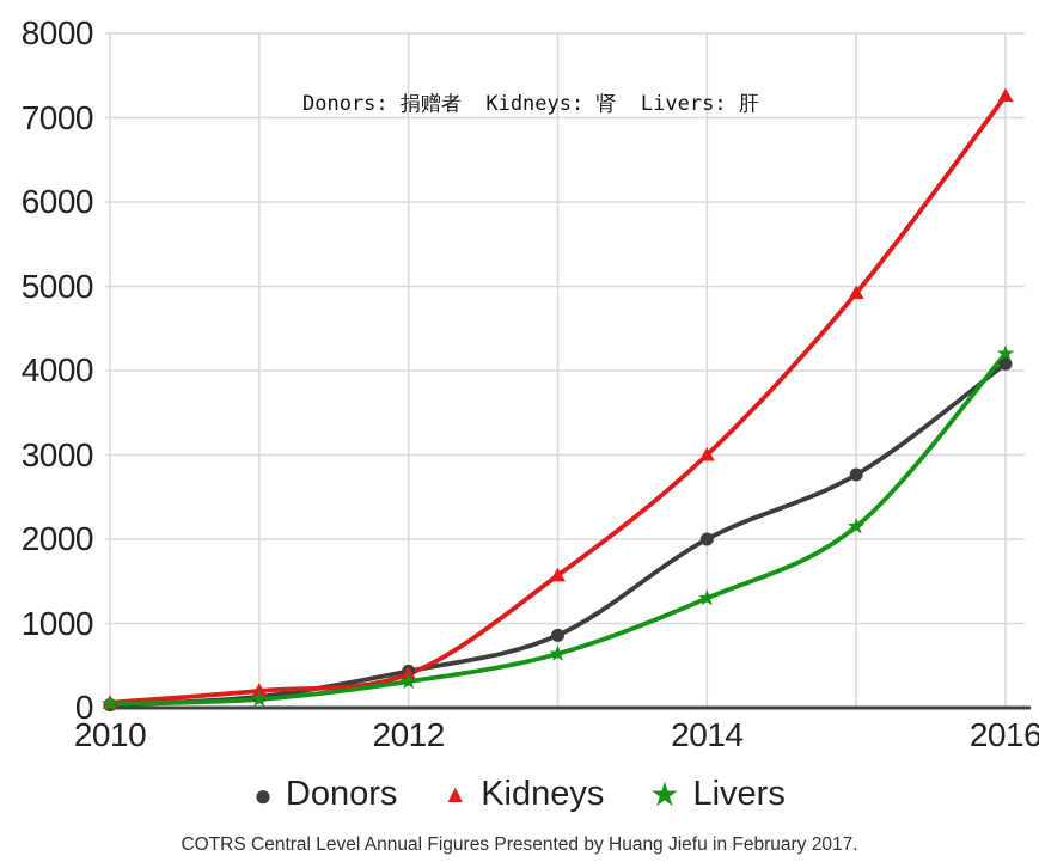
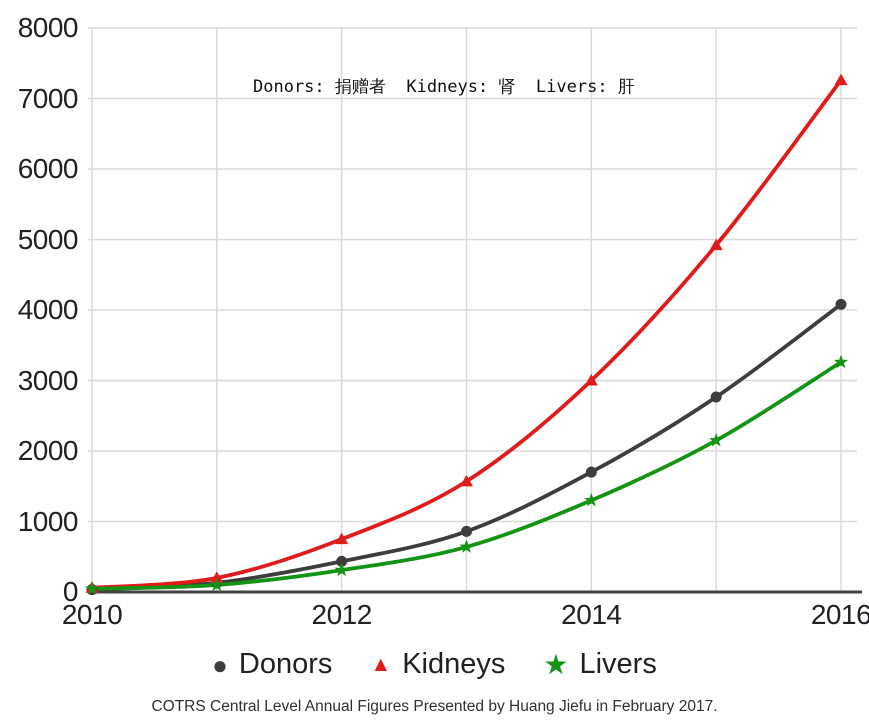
Kidneys/2012: 400 -> 800
Donors/2014: 2000 -> 1700
Livers/2016: 4200 -> 3300
